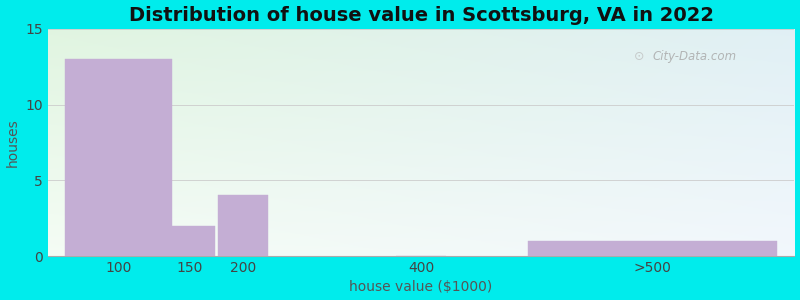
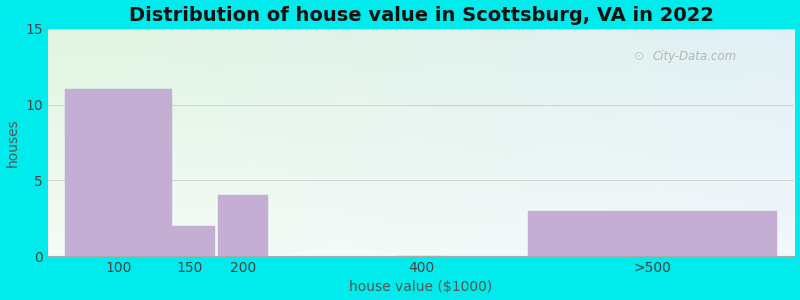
100: 13 -> 11
>500: 1 -> 3
